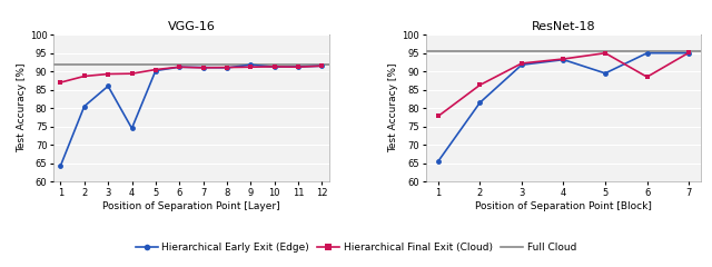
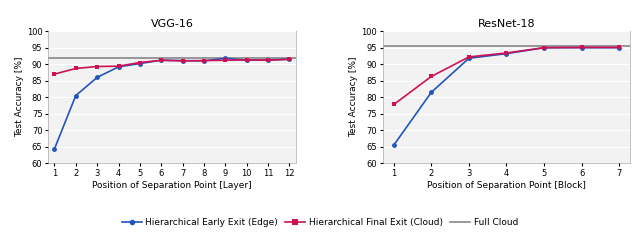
VGG-16/Hierarchical Early Exit (Edge)/4: 74.5 -> 89.2
ResNet-18/Hierarchical Early Exit (Edge)/5: 89.5 -> 95.0
ResNet-18/Hierarchical Final Exit (Cloud)/6: 88.5 -> 95.1
